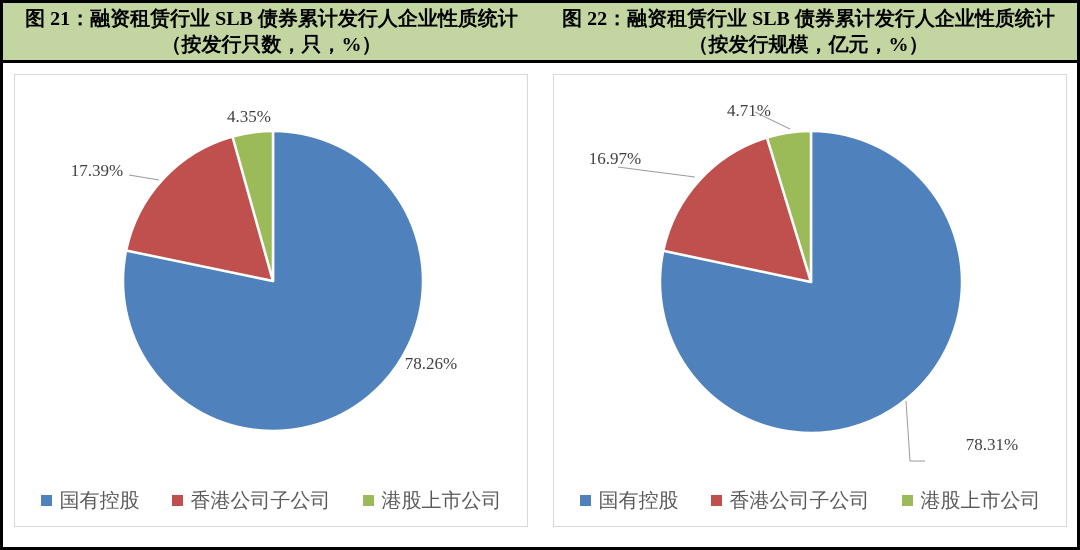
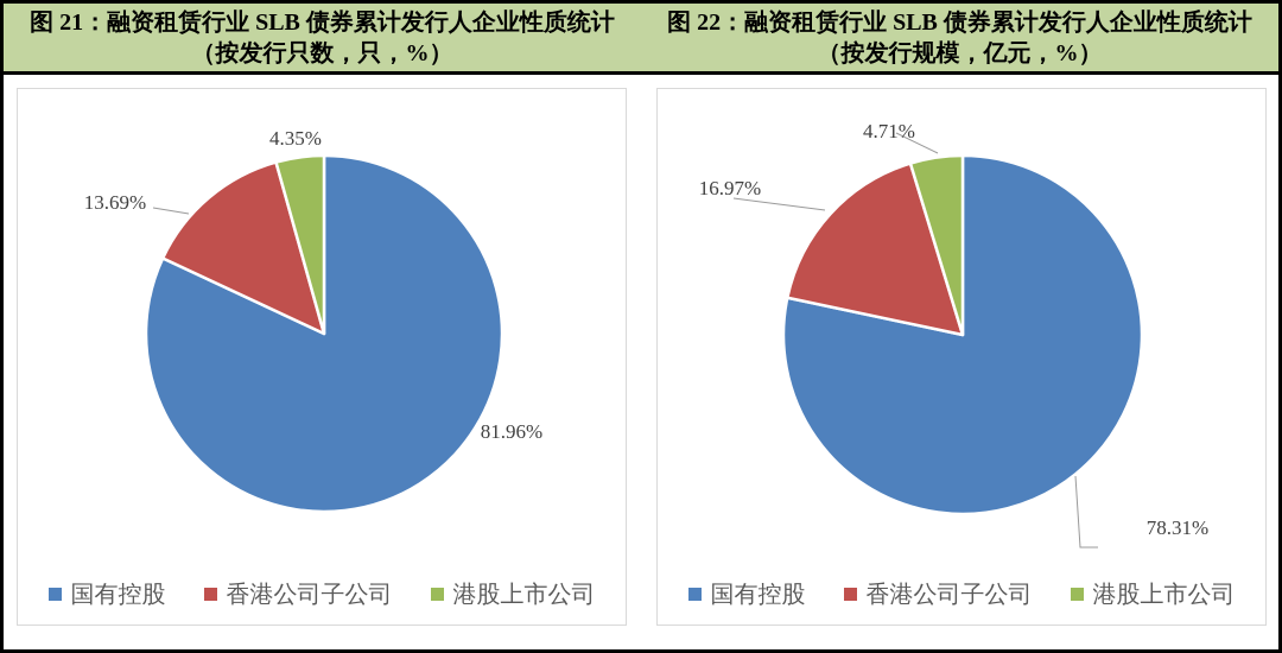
图 21：融资租赁行业 SLB 债券累计发行人企业性质统计（按发行只数，只，%）/国有控股: 78.26% -> 81.96%
图 21：融资租赁行业 SLB 债券累计发行人企业性质统计（按发行只数，只，%）/香港公司子公司: 17.39% -> 13.69%
